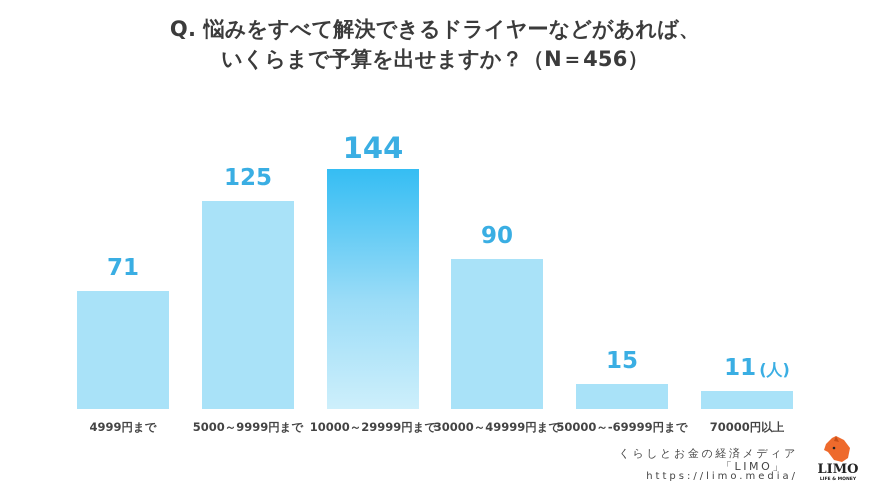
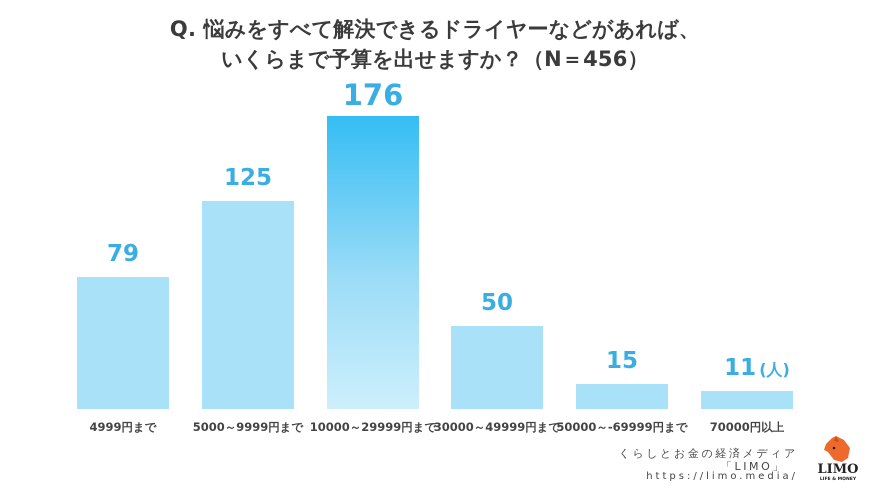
4999円まで: 71 -> 79
10000～29999円まで: 144 -> 176
30000～49999円まで: 90 -> 50
